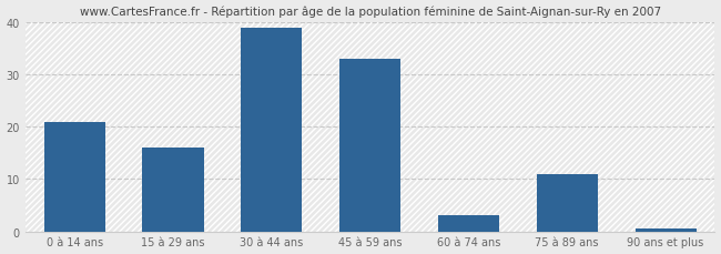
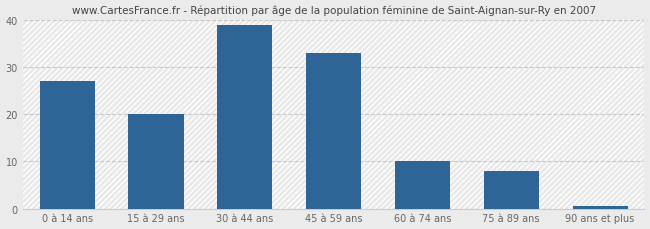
0 à 14 ans: 21.0 -> 27.0
15 à 29 ans: 16.0 -> 20.0
60 à 74 ans: 3.0 -> 10.0
75 à 89 ans: 11.0 -> 8.0
